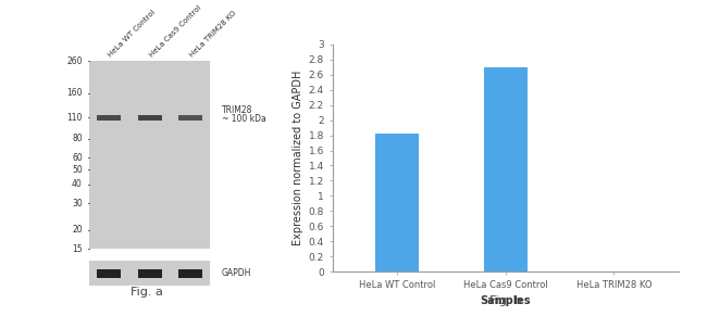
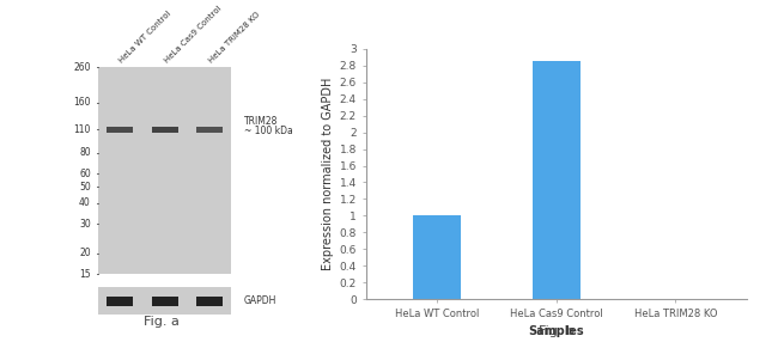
HeLa WT Control: 1.82 -> 1.00
HeLa Cas9 Control: 2.70 -> 2.85
